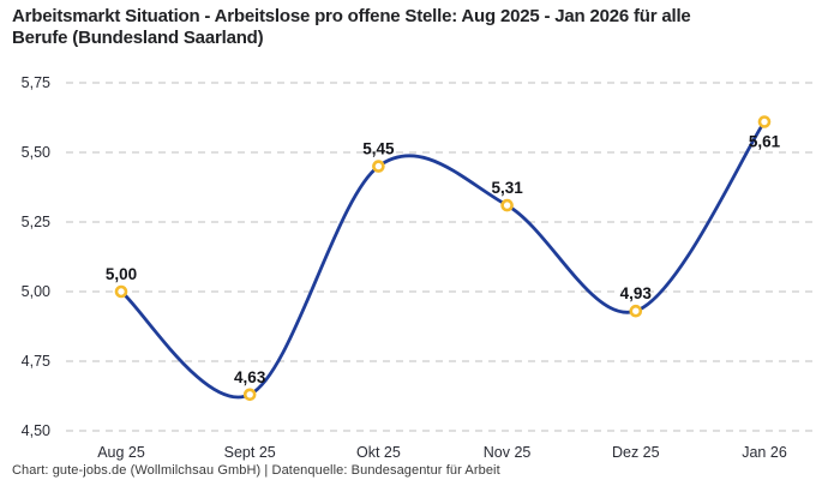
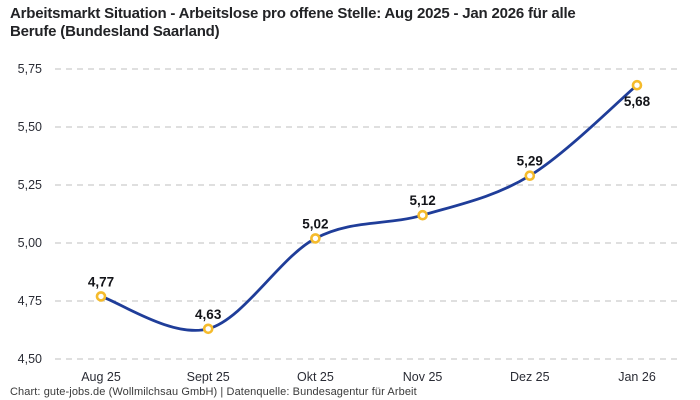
Aug 25: 5,00 -> 4,77
Okt 25: 5,45 -> 5,02
Nov 25: 5,31 -> 5,12
Dez 25: 4,93 -> 5,29
Jan 26: 5,61 -> 5,68
